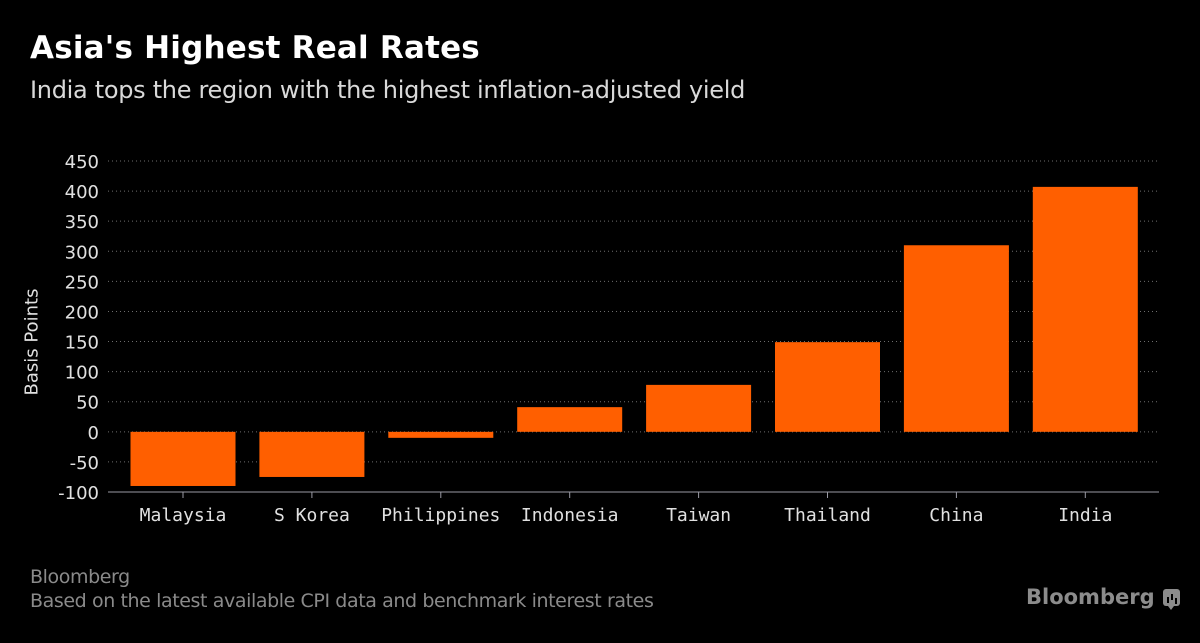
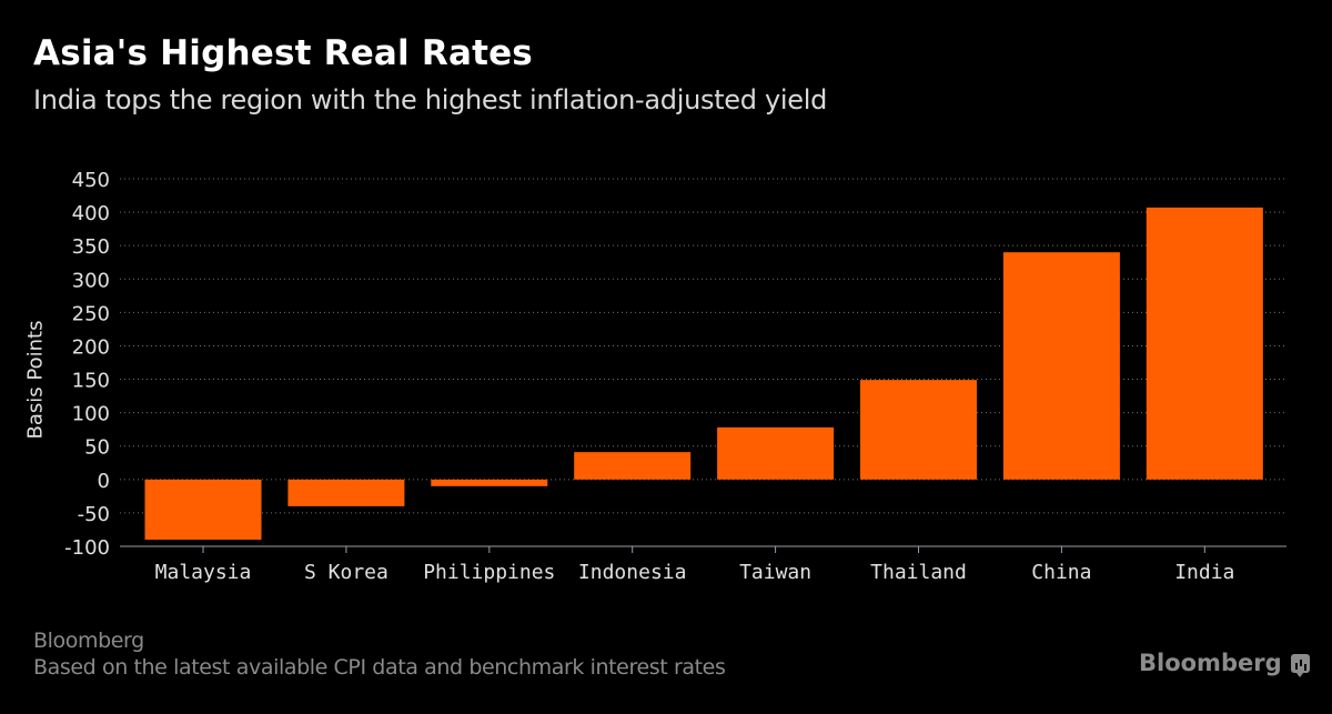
S Korea: -80 -> -40
China: 310 -> 340
